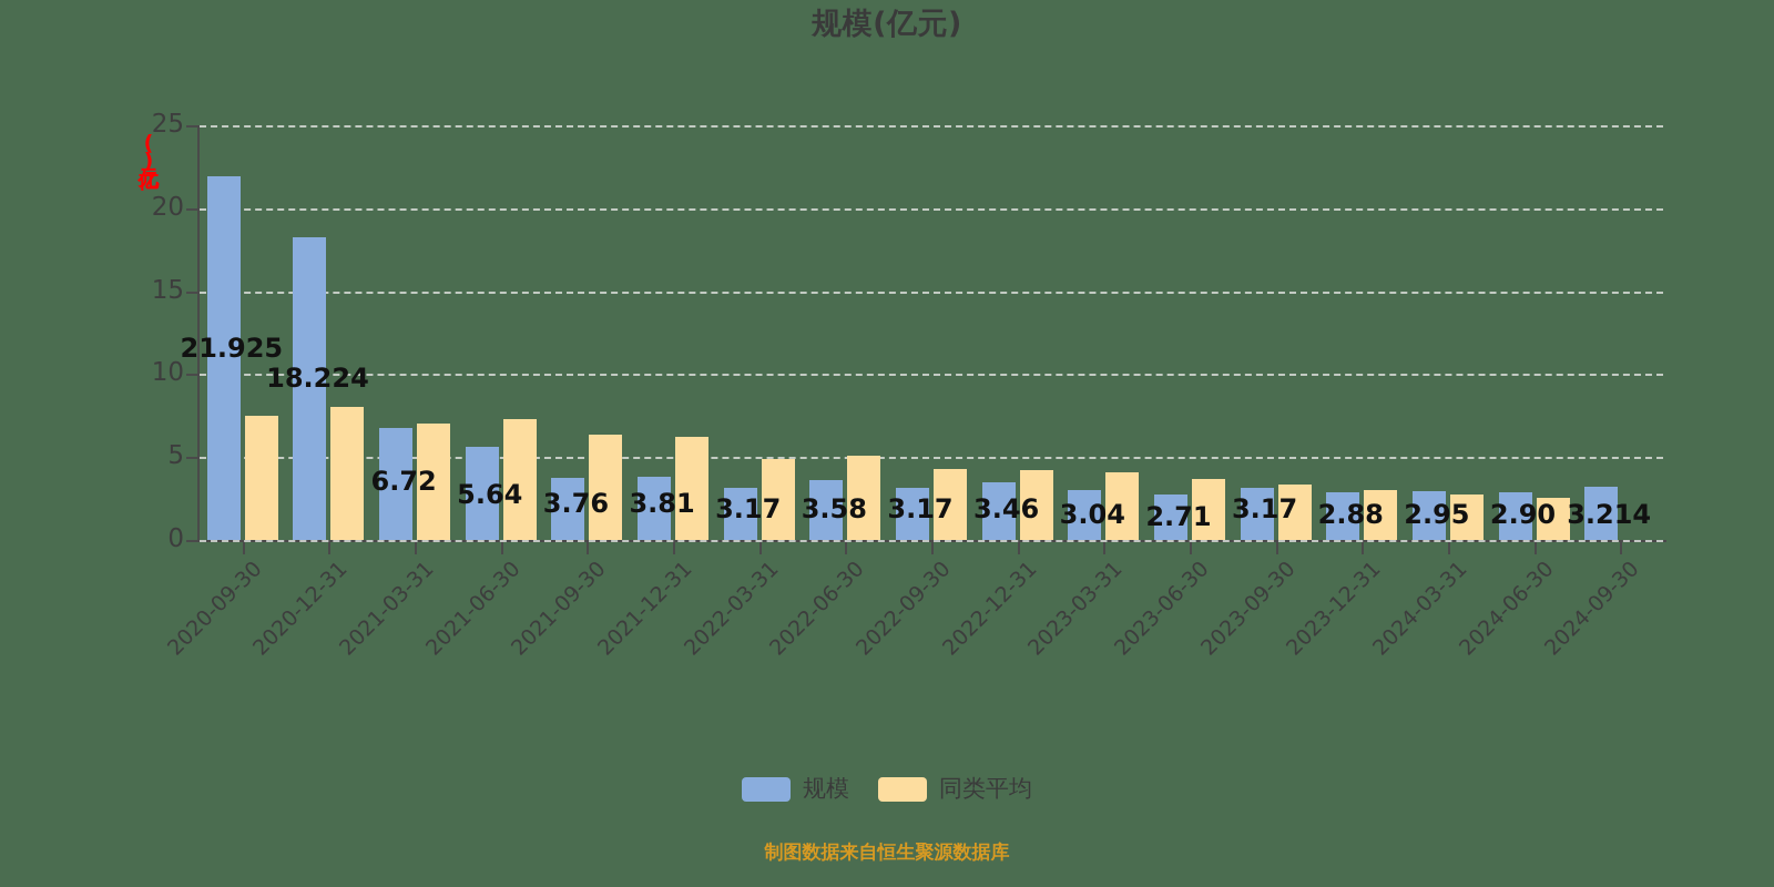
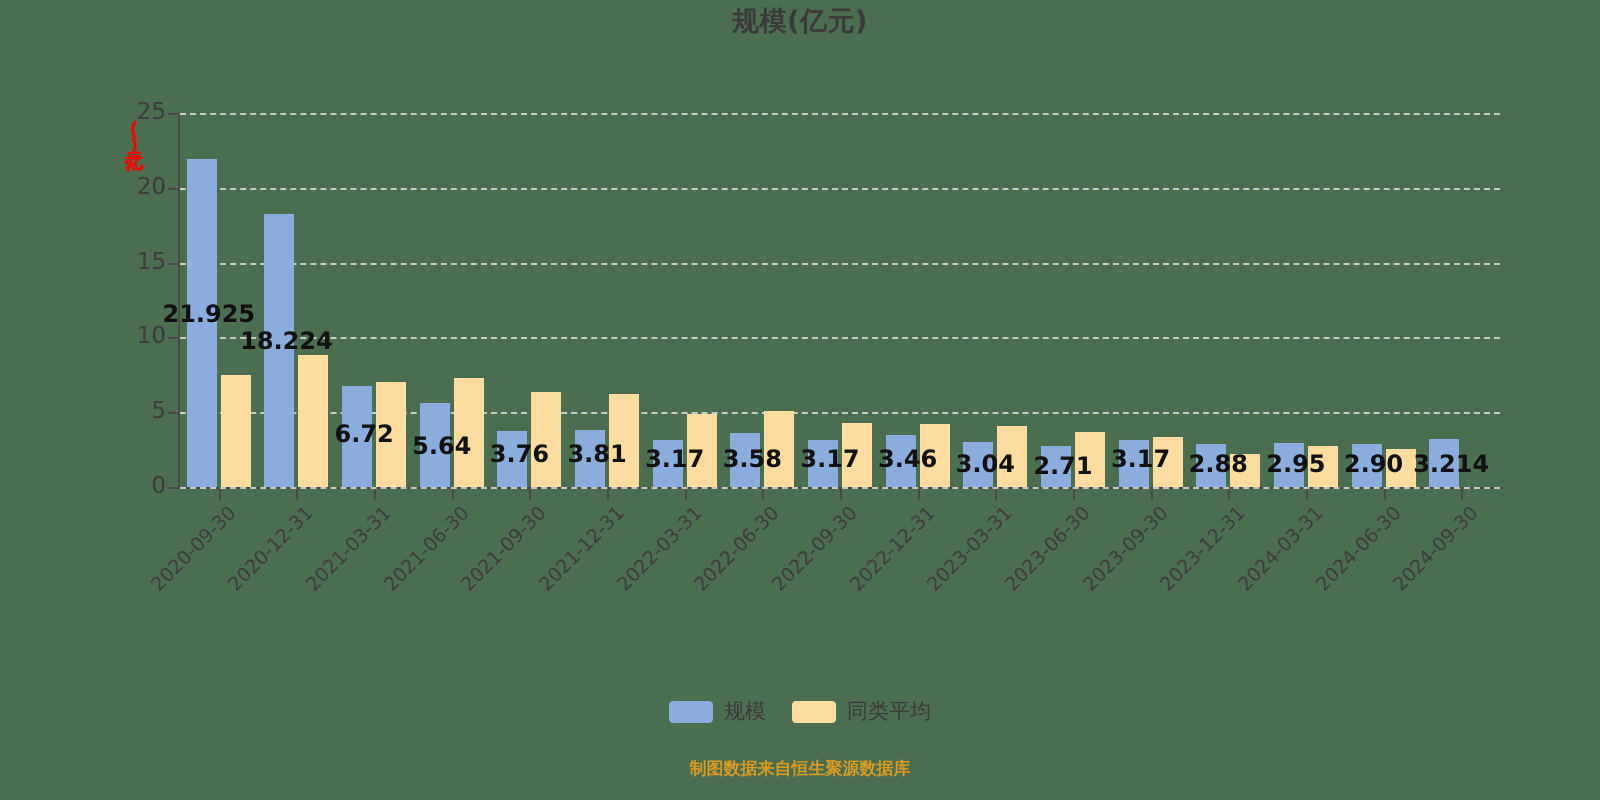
同类平均/2020-12-31: 8.1 -> 8.8
同类平均/2023-12-31: 3.0 -> 2.2
